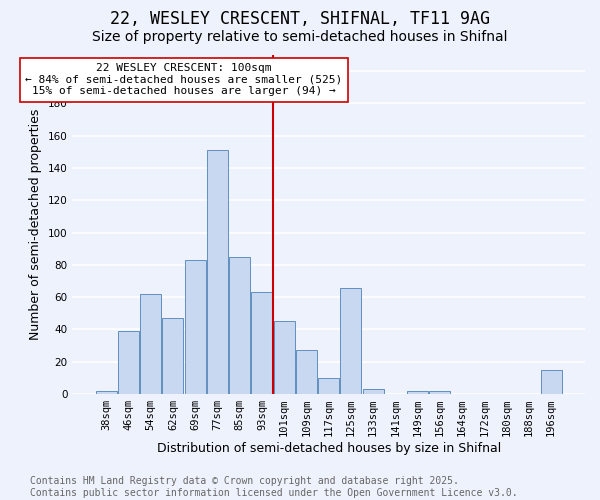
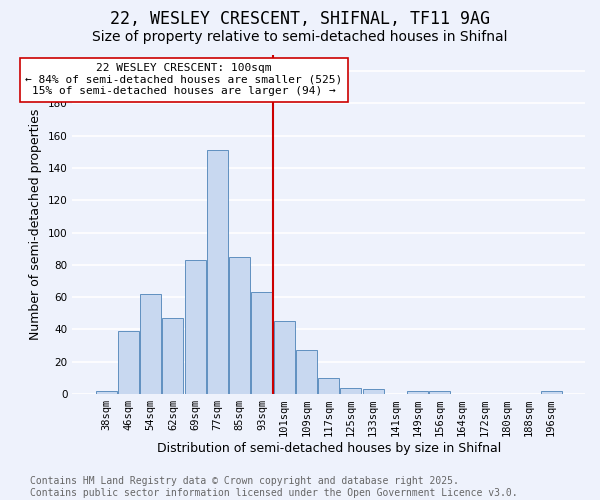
125sqm: 66 -> 4
196sqm: 15 -> 2
